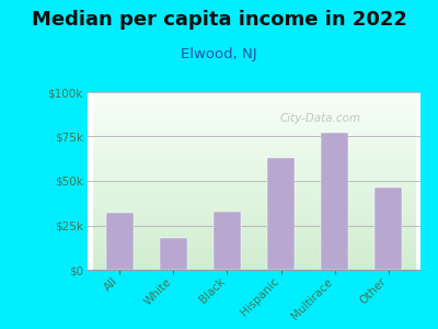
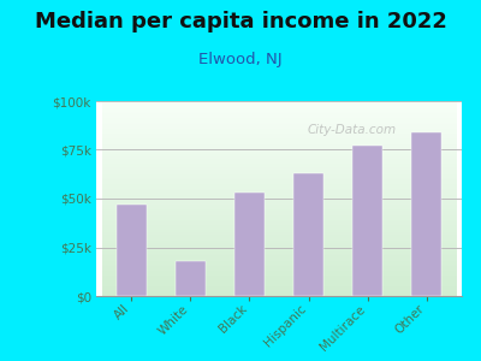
All: $32k -> $47k
Black: $33k -> $53k
Other: $46k -> $84k
